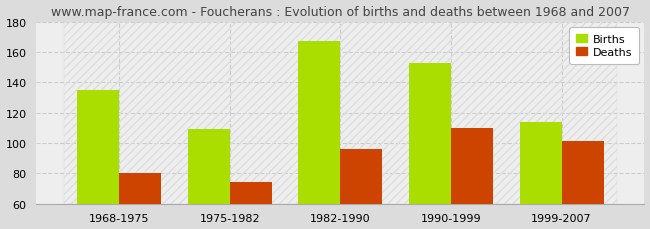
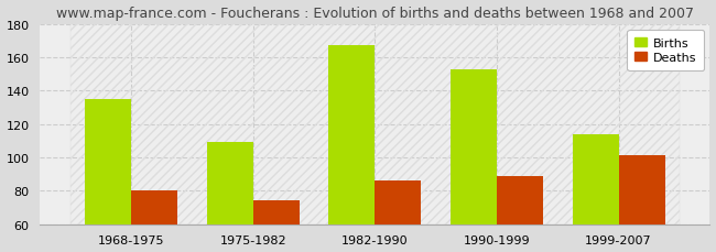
Deaths/1982-1990: 96 -> 86
Deaths/1990-1999: 110 -> 89
